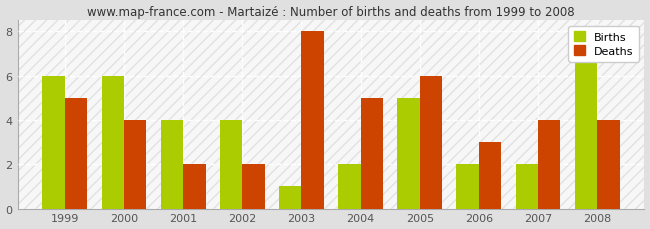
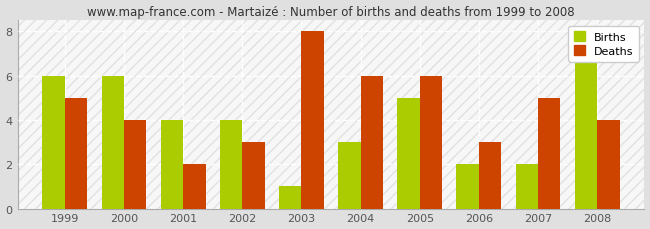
Deaths/2002: 2 -> 3
Births/2004: 2 -> 3
Deaths/2004: 5 -> 6
Deaths/2007: 4 -> 5
